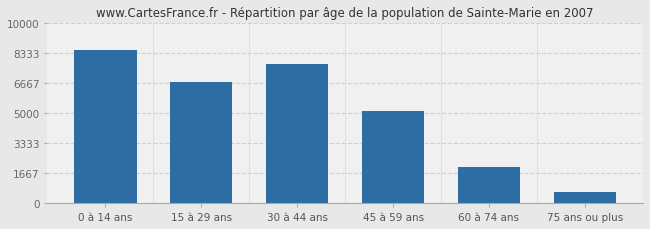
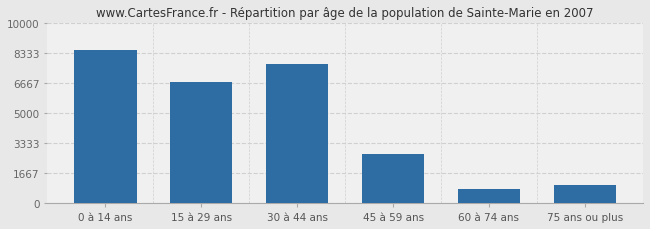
45 à 59 ans: 5100 -> 2700
60 à 74 ans: 2000 -> 800
75 ans ou plus: 600 -> 1000
